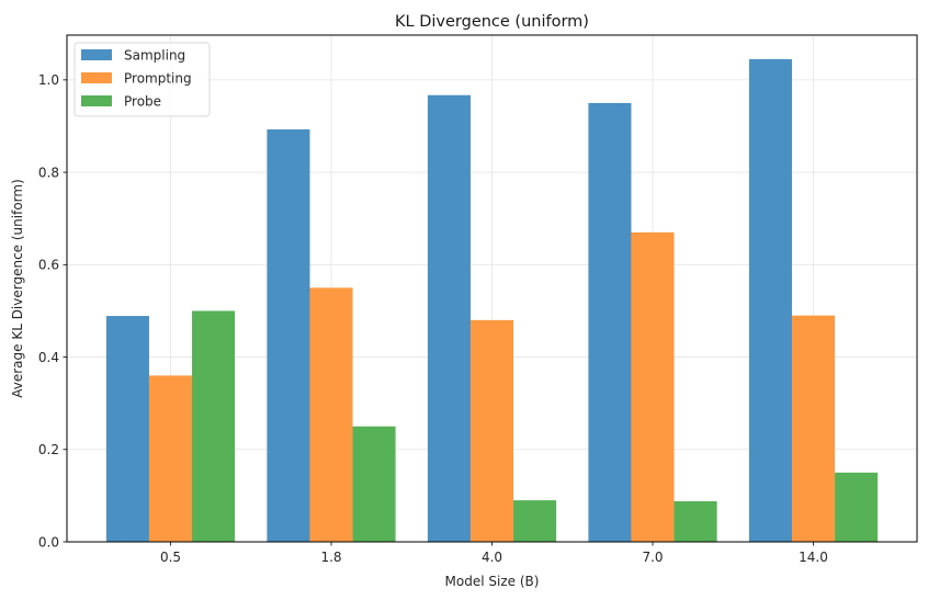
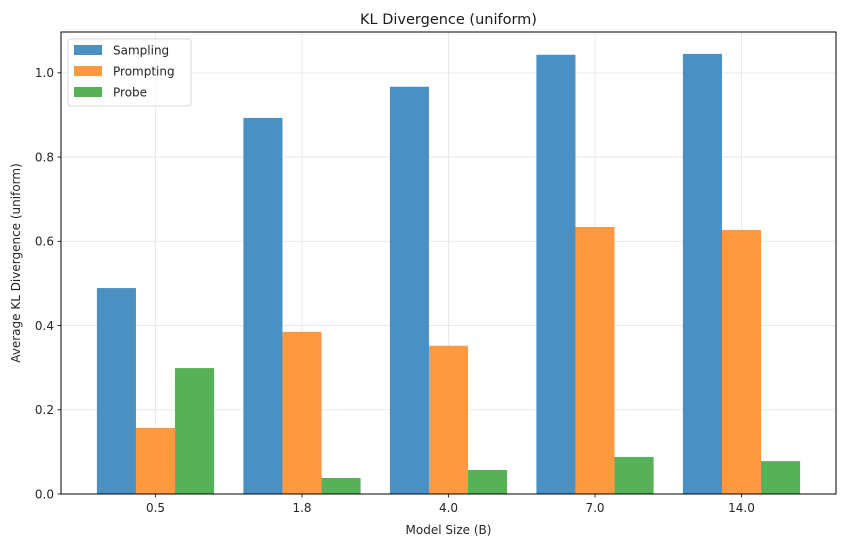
Prompting/0.5: 0.36 -> 0.16
Probe/0.5: 0.50 -> 0.30
Prompting/1.8: 0.55 -> 0.39
Probe/1.8: 0.25 -> 0.04
Prompting/4.0: 0.48 -> 0.35
Probe/4.0: 0.09 -> 0.06
Sampling/7.0: 0.95 -> 1.04
Prompting/7.0: 0.67 -> 0.63
Prompting/14.0: 0.49 -> 0.63
Probe/14.0: 0.15 -> 0.08
